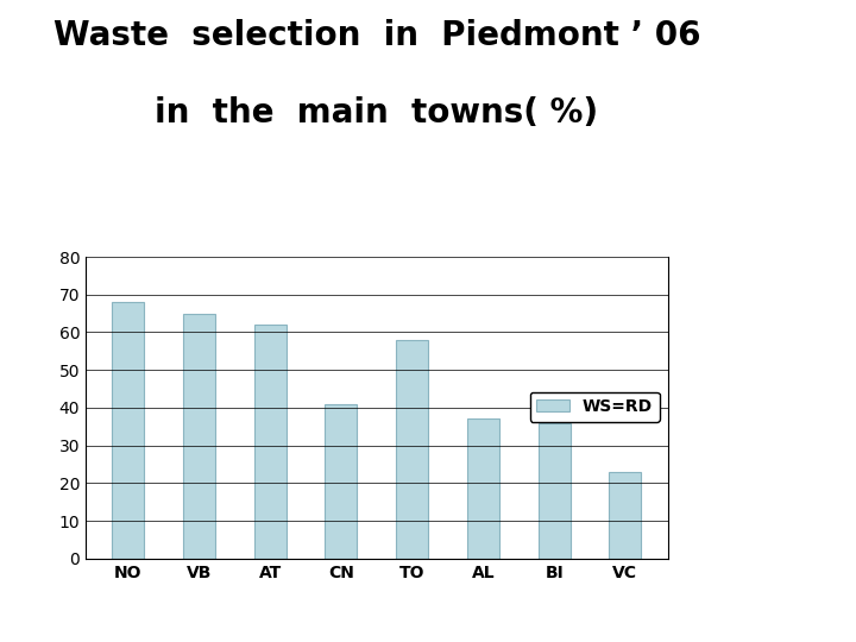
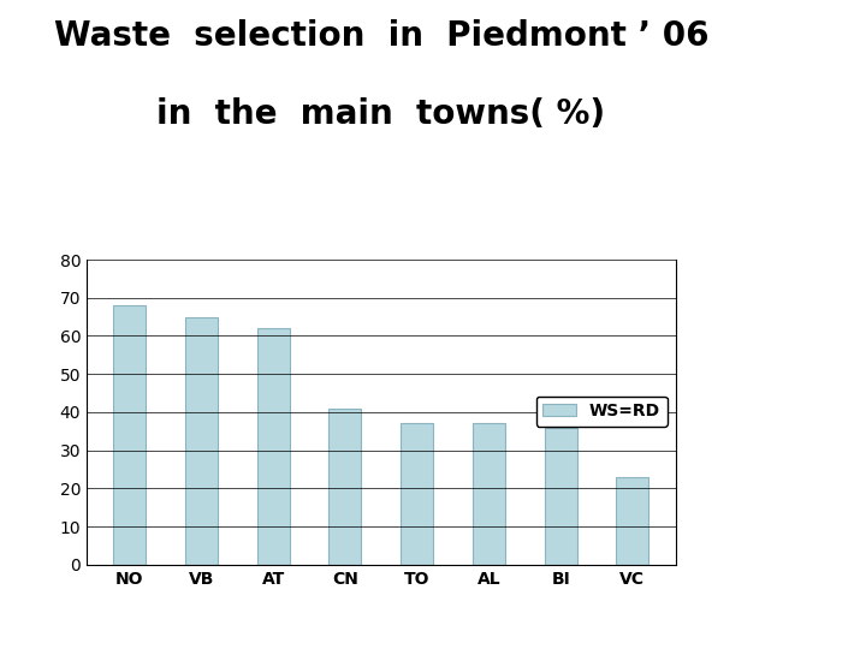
TO: 58 -> 37
